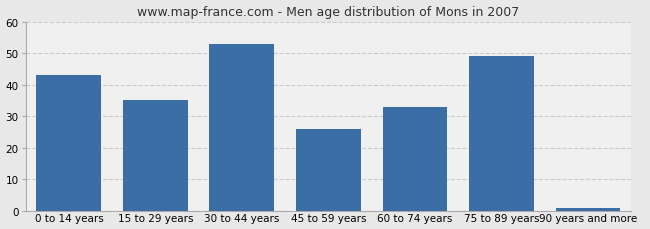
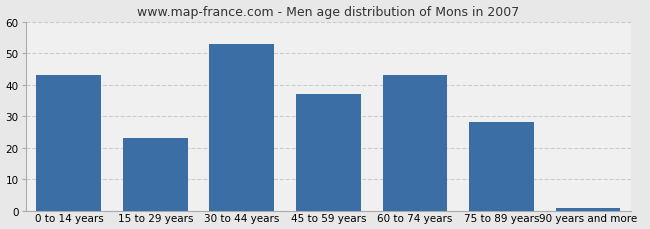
15 to 29 years: 35 -> 23
45 to 59 years: 26 -> 37
60 to 74 years: 33 -> 43
75 to 89 years: 49 -> 28
